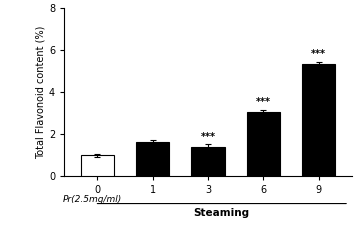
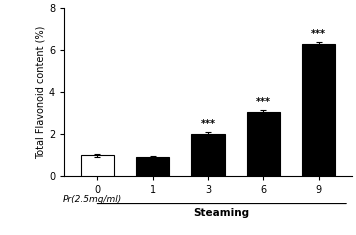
1: 1.65 -> 0.90
3: 1.40 -> 2.00
9: 5.35 -> 6.30
